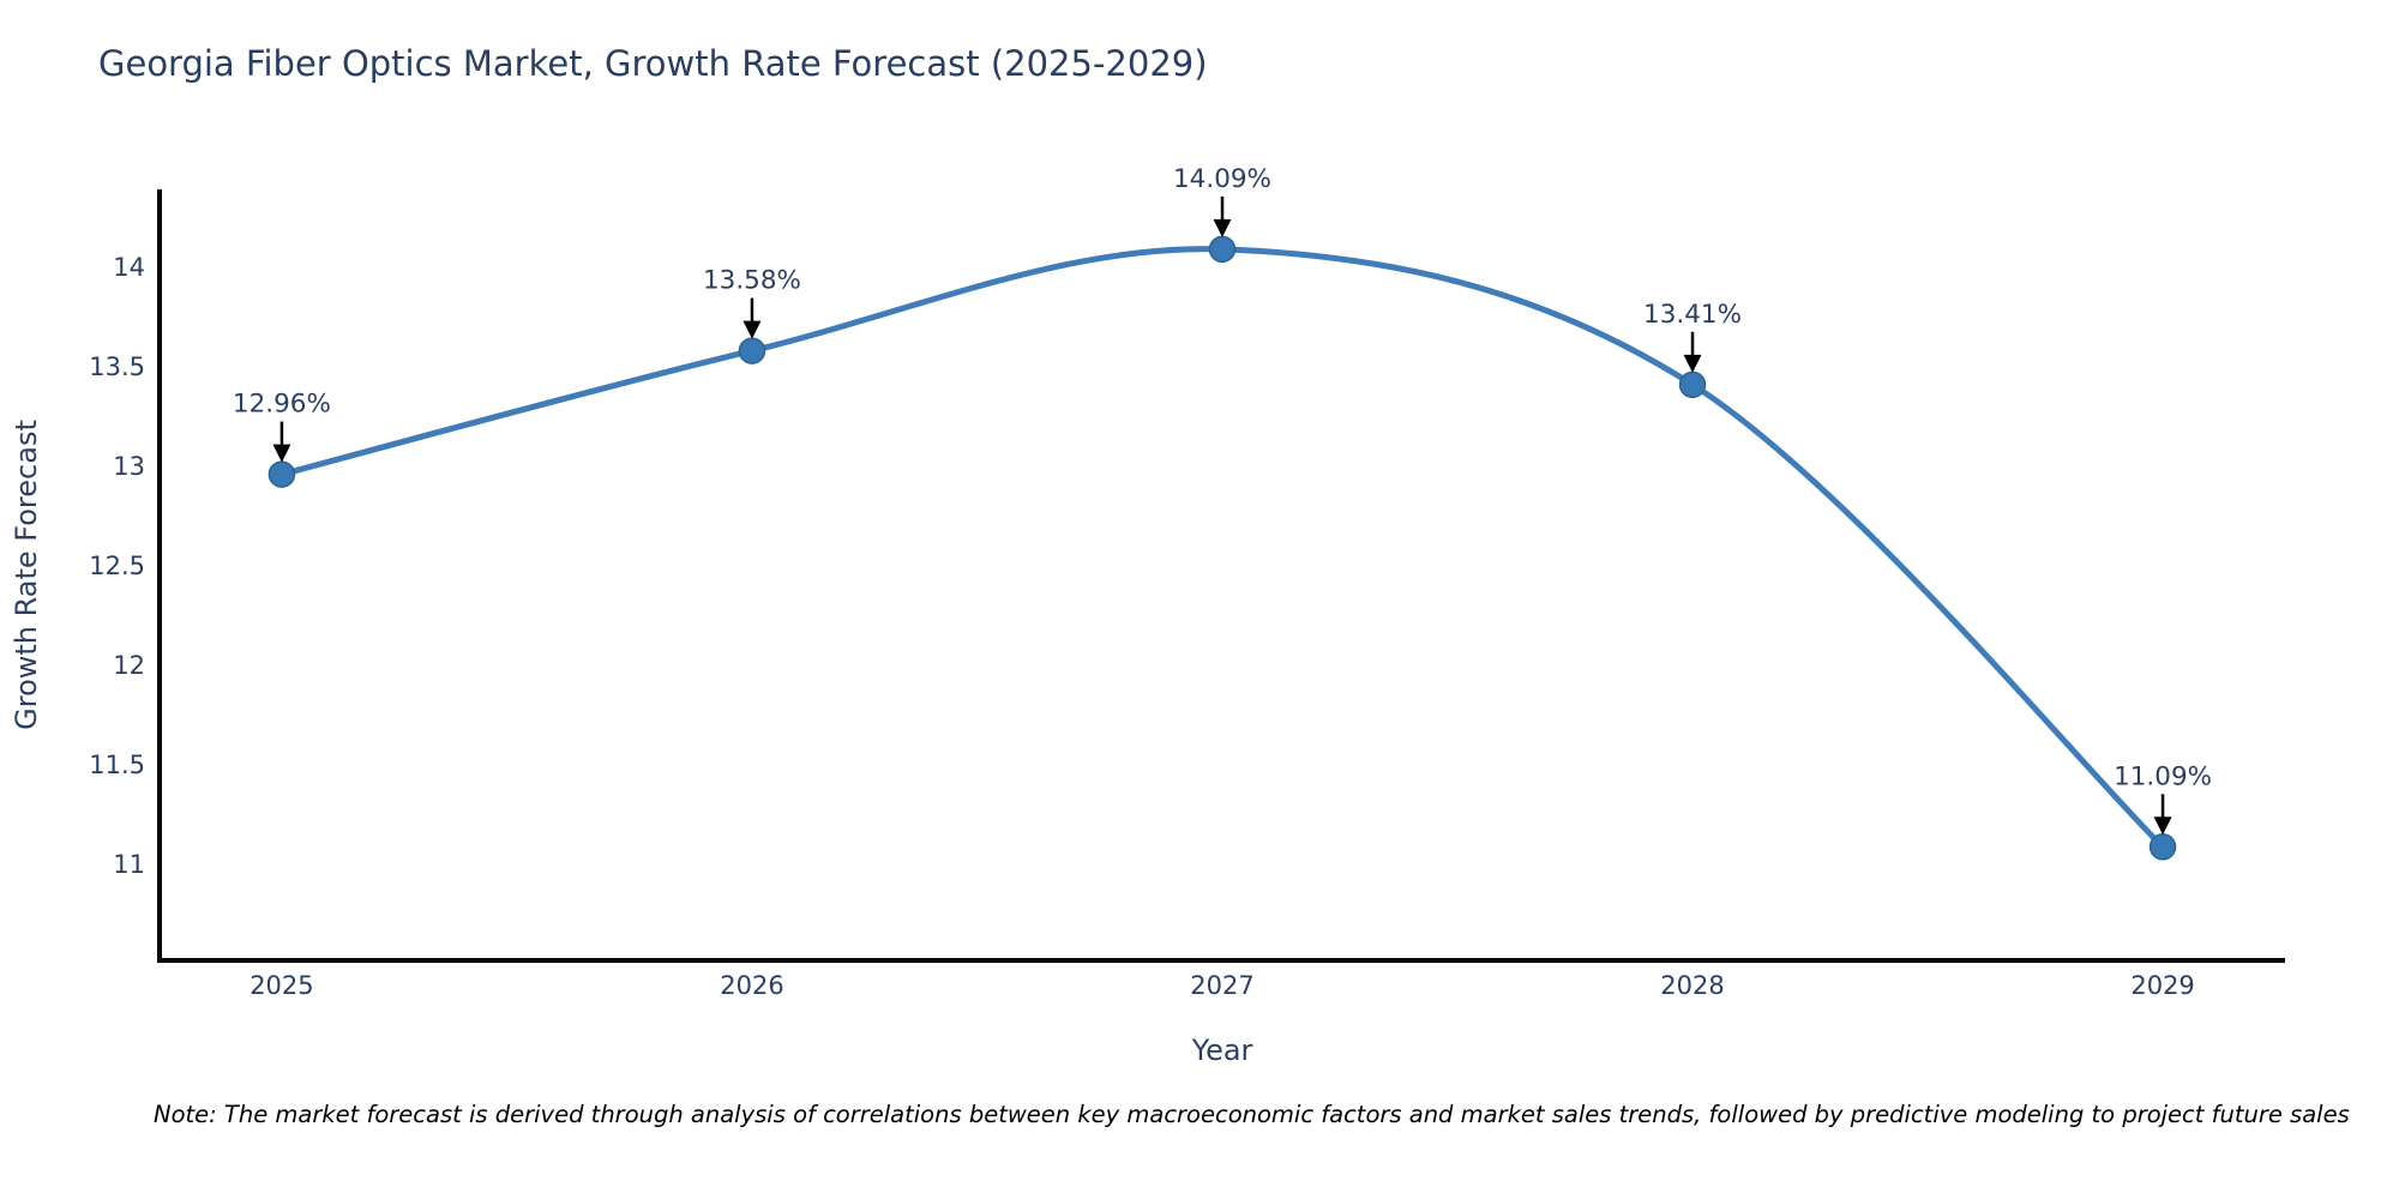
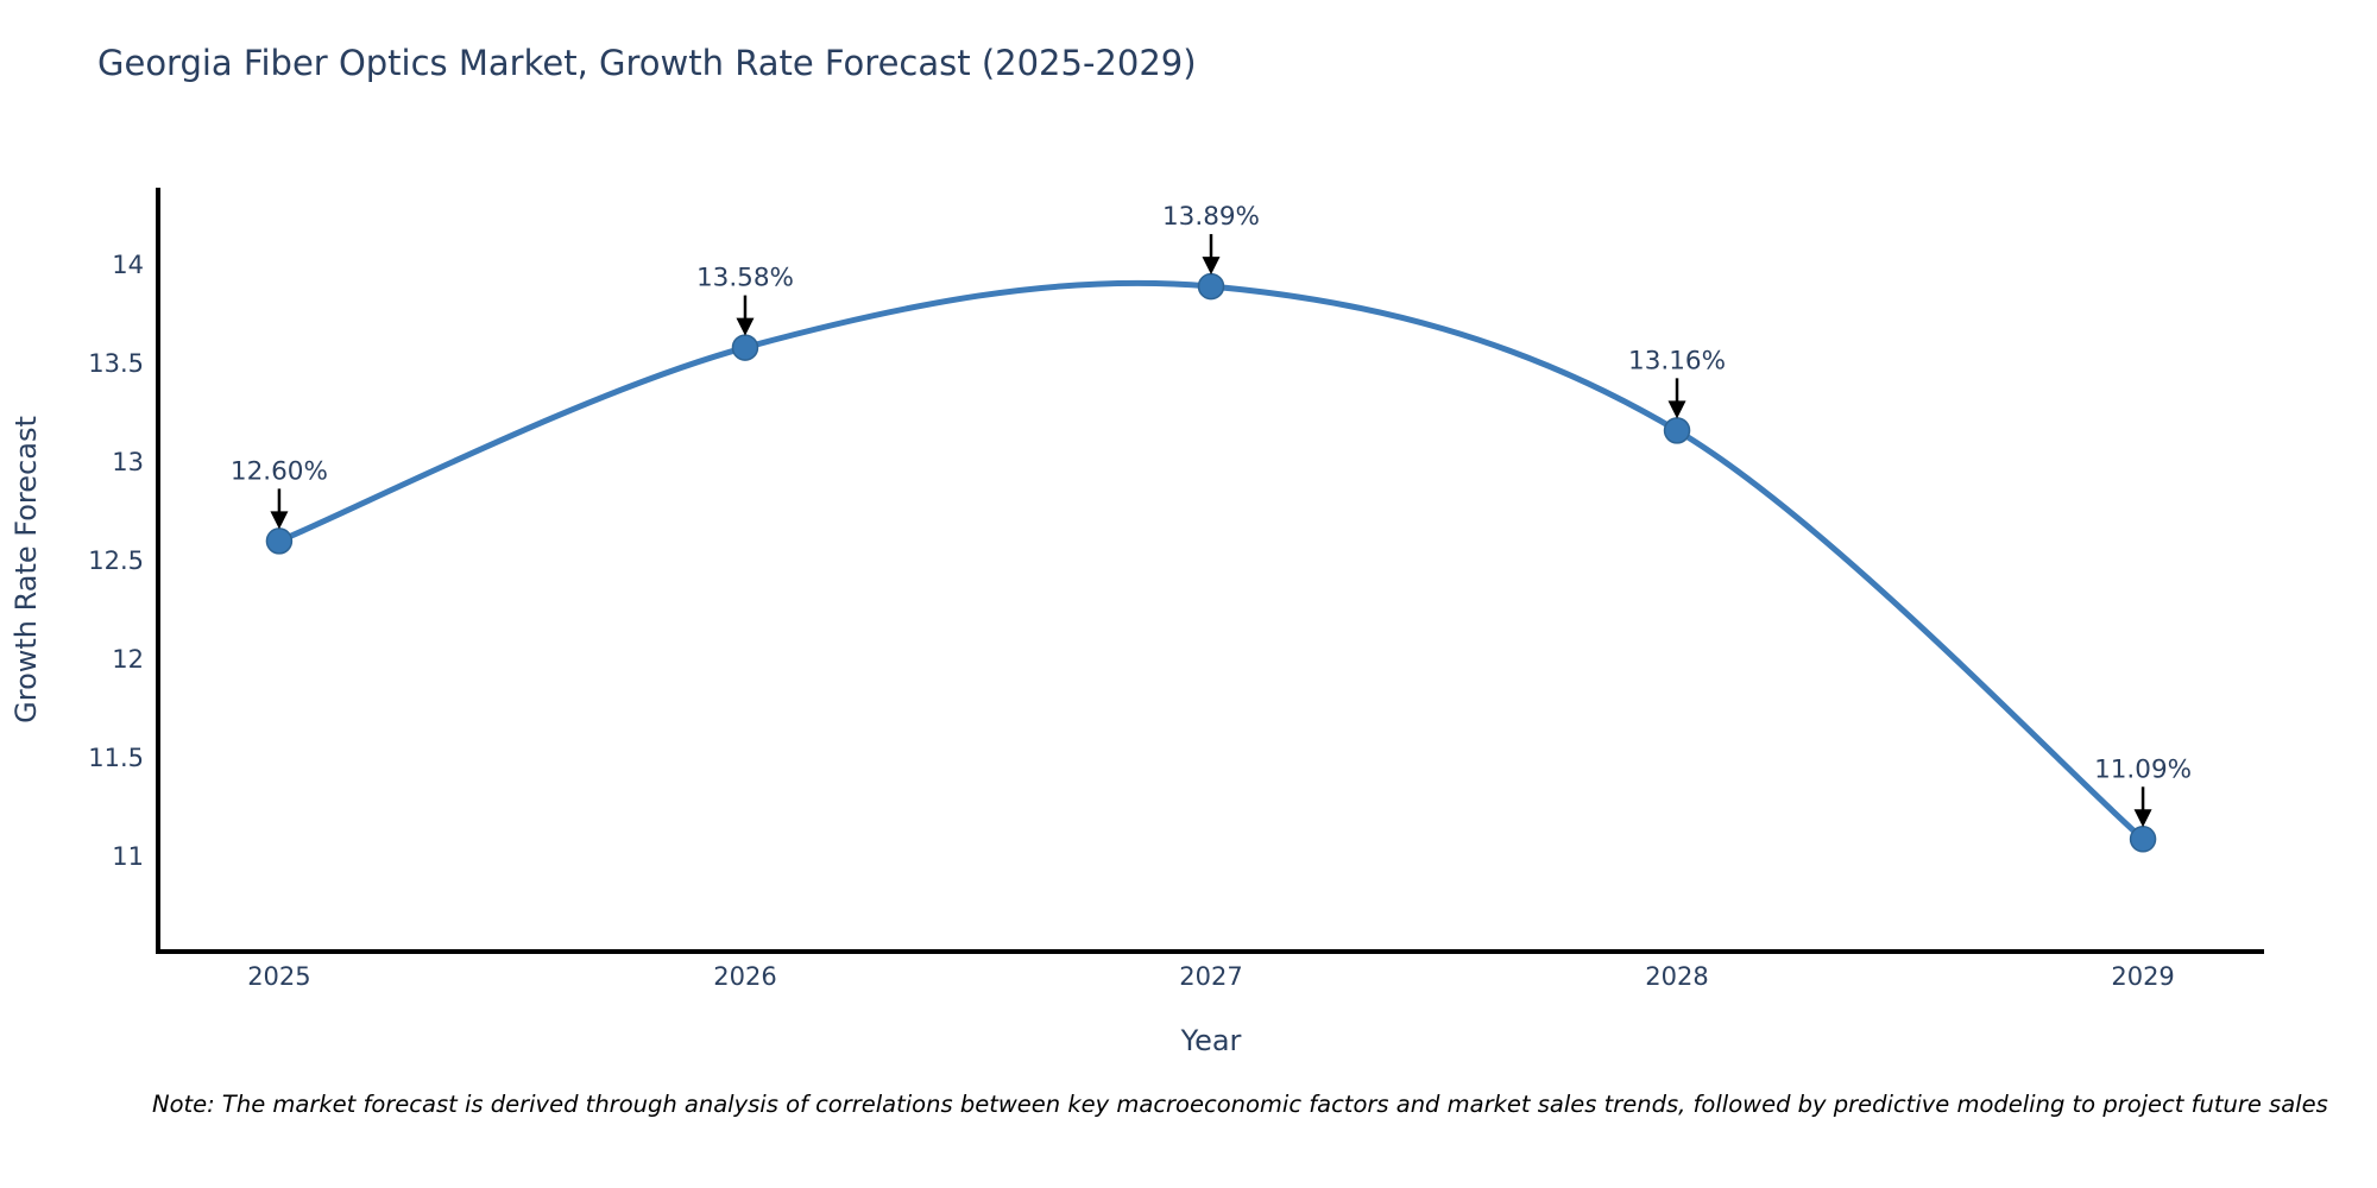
2025: 12.96% -> 12.60%
2027: 14.09% -> 13.89%
2028: 13.41% -> 13.16%
